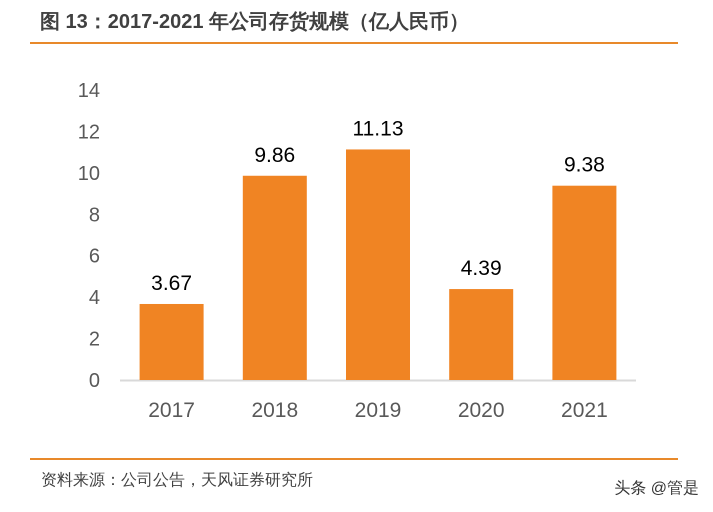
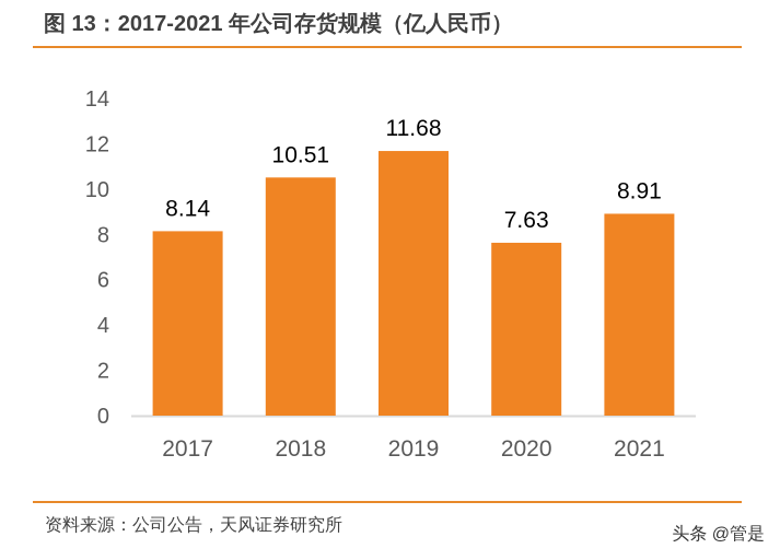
2017: 3.67 -> 8.14
2018: 9.86 -> 10.51
2019: 11.13 -> 11.68
2020: 4.39 -> 7.63
2021: 9.38 -> 8.91
